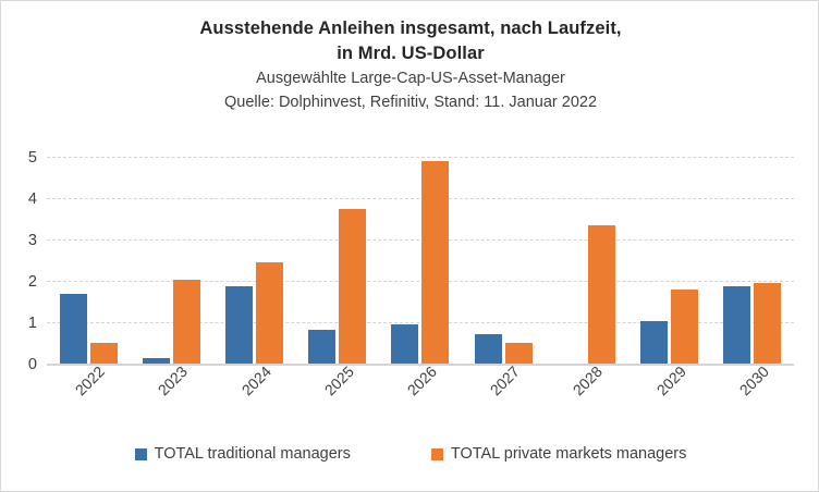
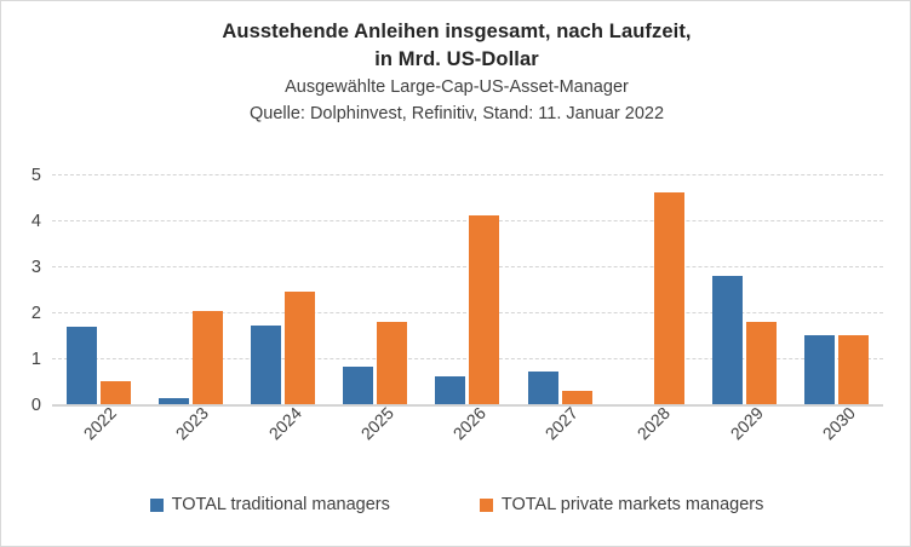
TOTAL traditional managers/2024: 1.9 -> 1.7
TOTAL private markets managers/2025: 3.7 -> 1.8
TOTAL traditional managers/2026: 1.0 -> 0.6
TOTAL private markets managers/2026: 4.9 -> 4.1
TOTAL private markets managers/2027: 0.5 -> 0.3
TOTAL private markets managers/2028: 3.3 -> 4.6
TOTAL traditional managers/2029: 1.0 -> 2.8
TOTAL traditional managers/2030: 1.9 -> 1.5
TOTAL private markets managers/2030: 1.9 -> 1.5
